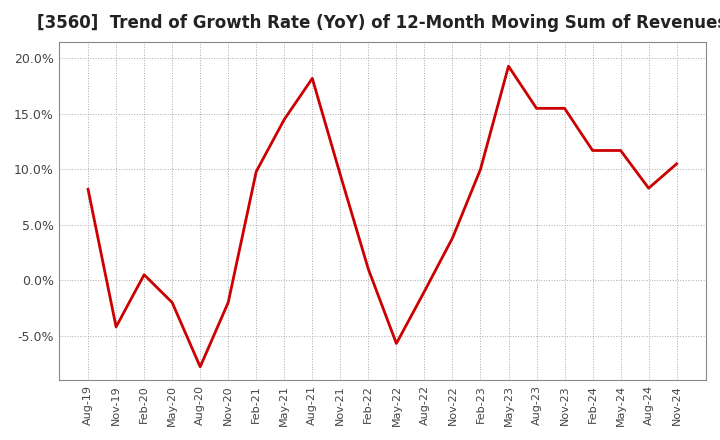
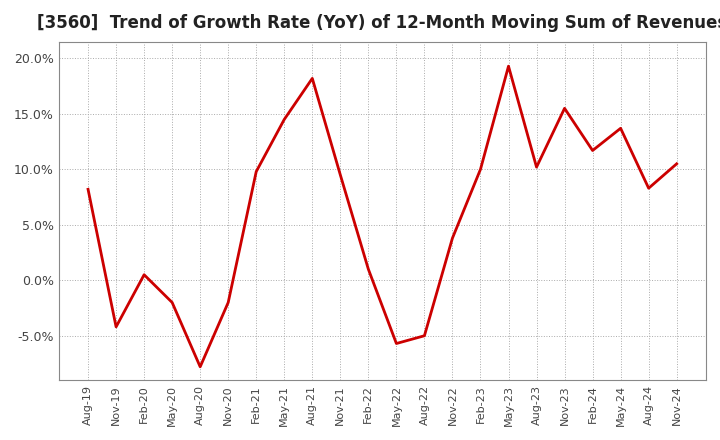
Aug-22: -1.0% -> -5.0%
Aug-23: 15.5% -> 10.2%
May-24: 11.7% -> 13.7%
